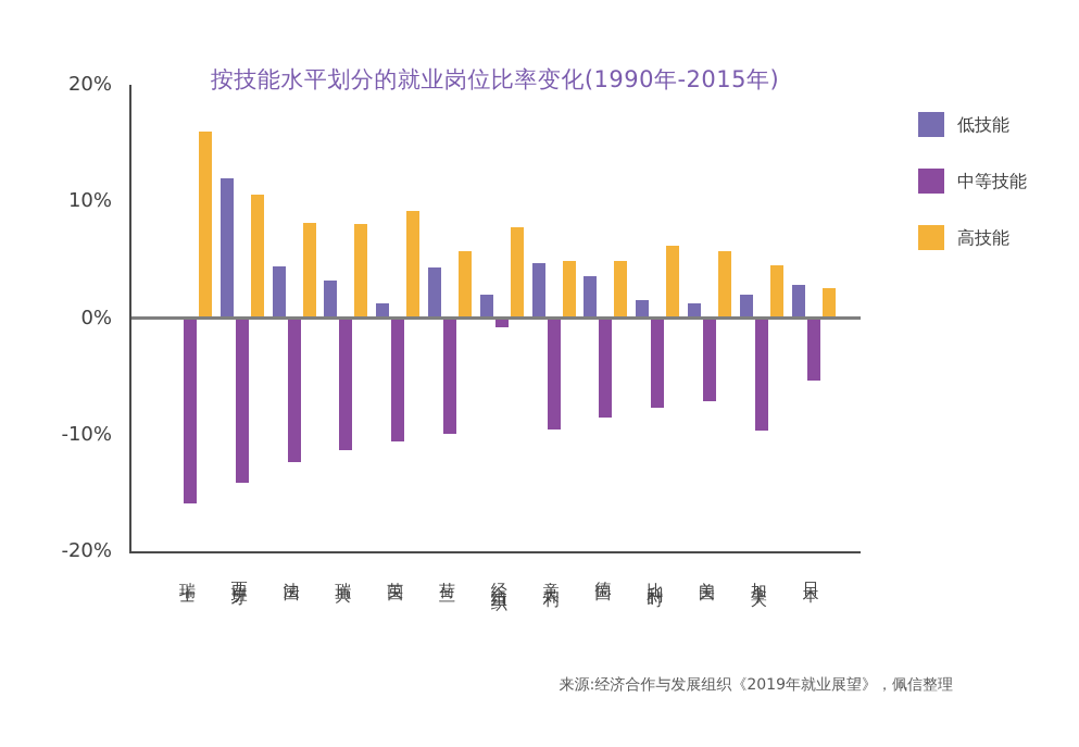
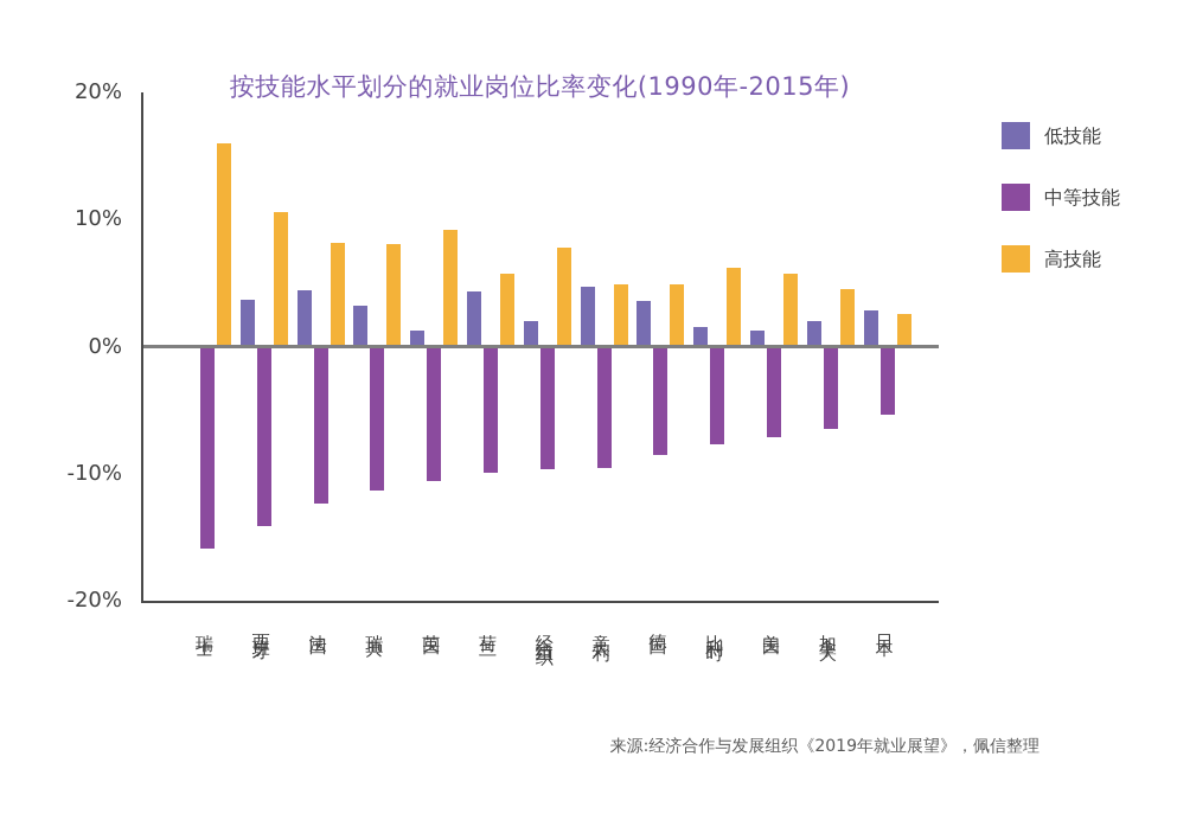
低技能/西班牙: 12.0% -> 3.7%
中等技能/经合组织: -0.6% -> -9.5%
中等技能/加拿大: -9.5% -> -6.3%
